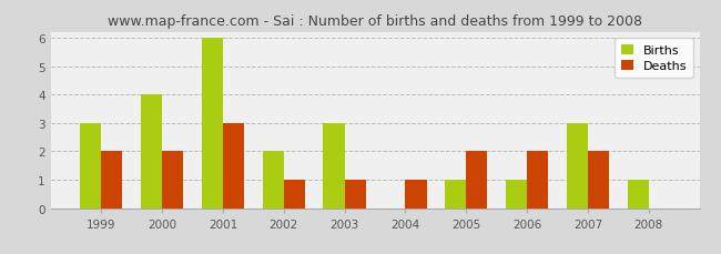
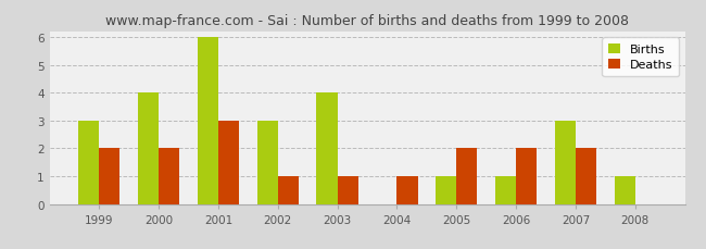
Births/2002: 2 -> 3
Births/2003: 3 -> 4
